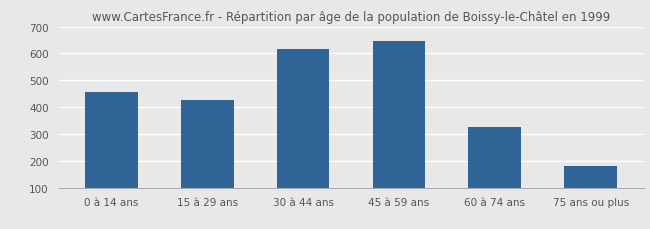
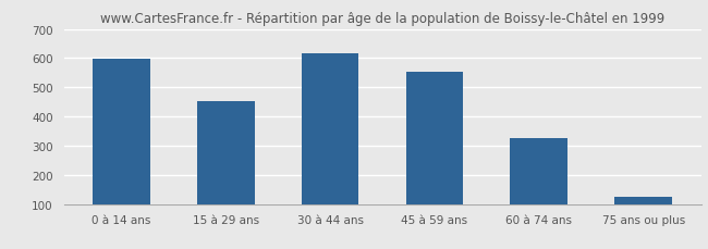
0 à 14 ans: 455 -> 598
15 à 29 ans: 425 -> 451
45 à 59 ans: 645 -> 554
75 ans ou plus: 180 -> 126
